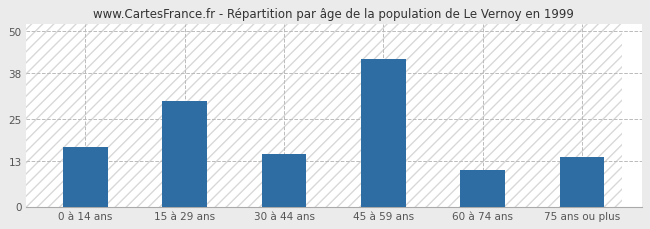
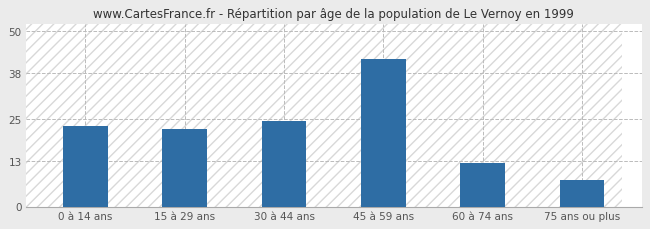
0 à 14 ans: 17.0 -> 23.0
15 à 29 ans: 30.0 -> 22.0
30 à 44 ans: 15.0 -> 24.5
60 à 74 ans: 10.5 -> 12.5
75 ans ou plus: 14.0 -> 7.5
